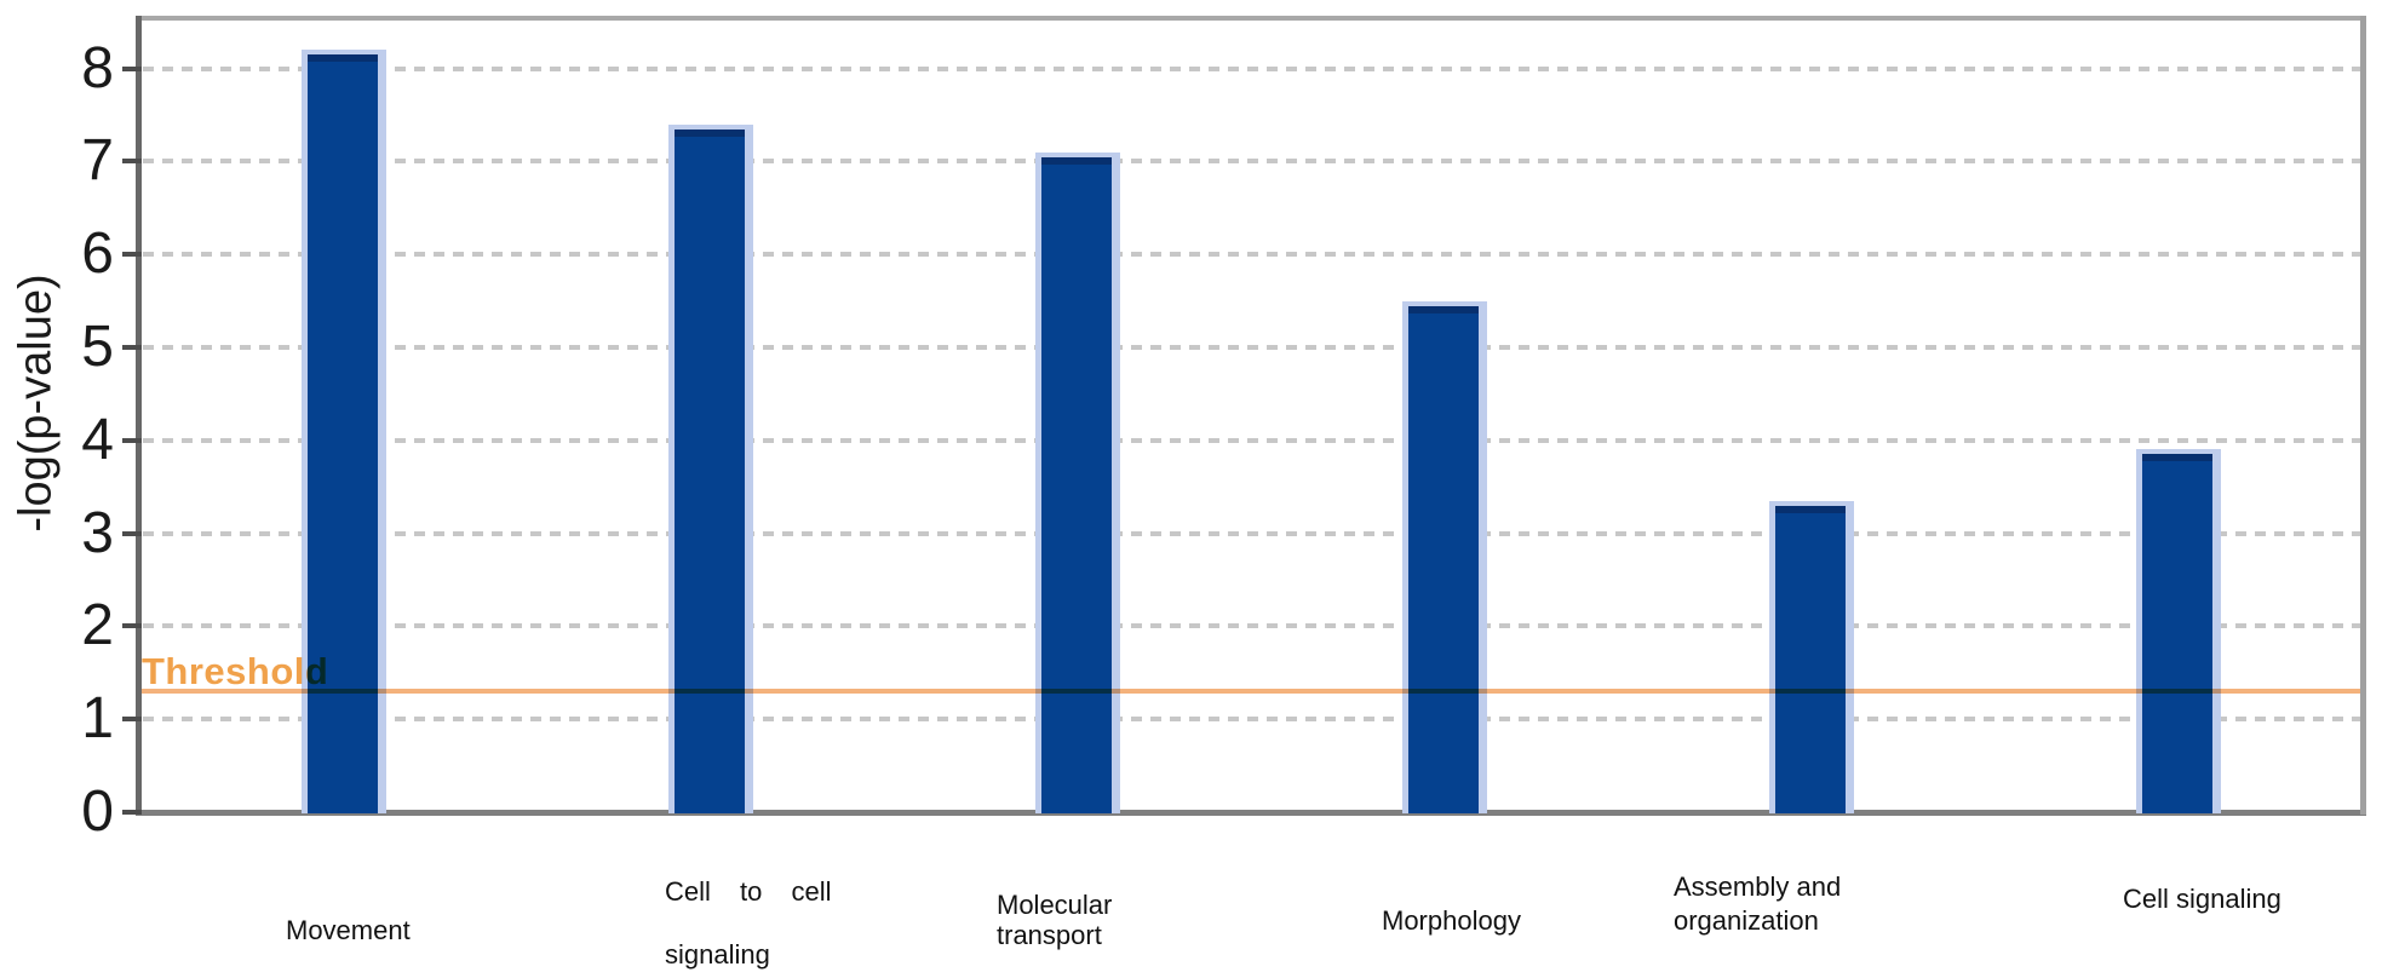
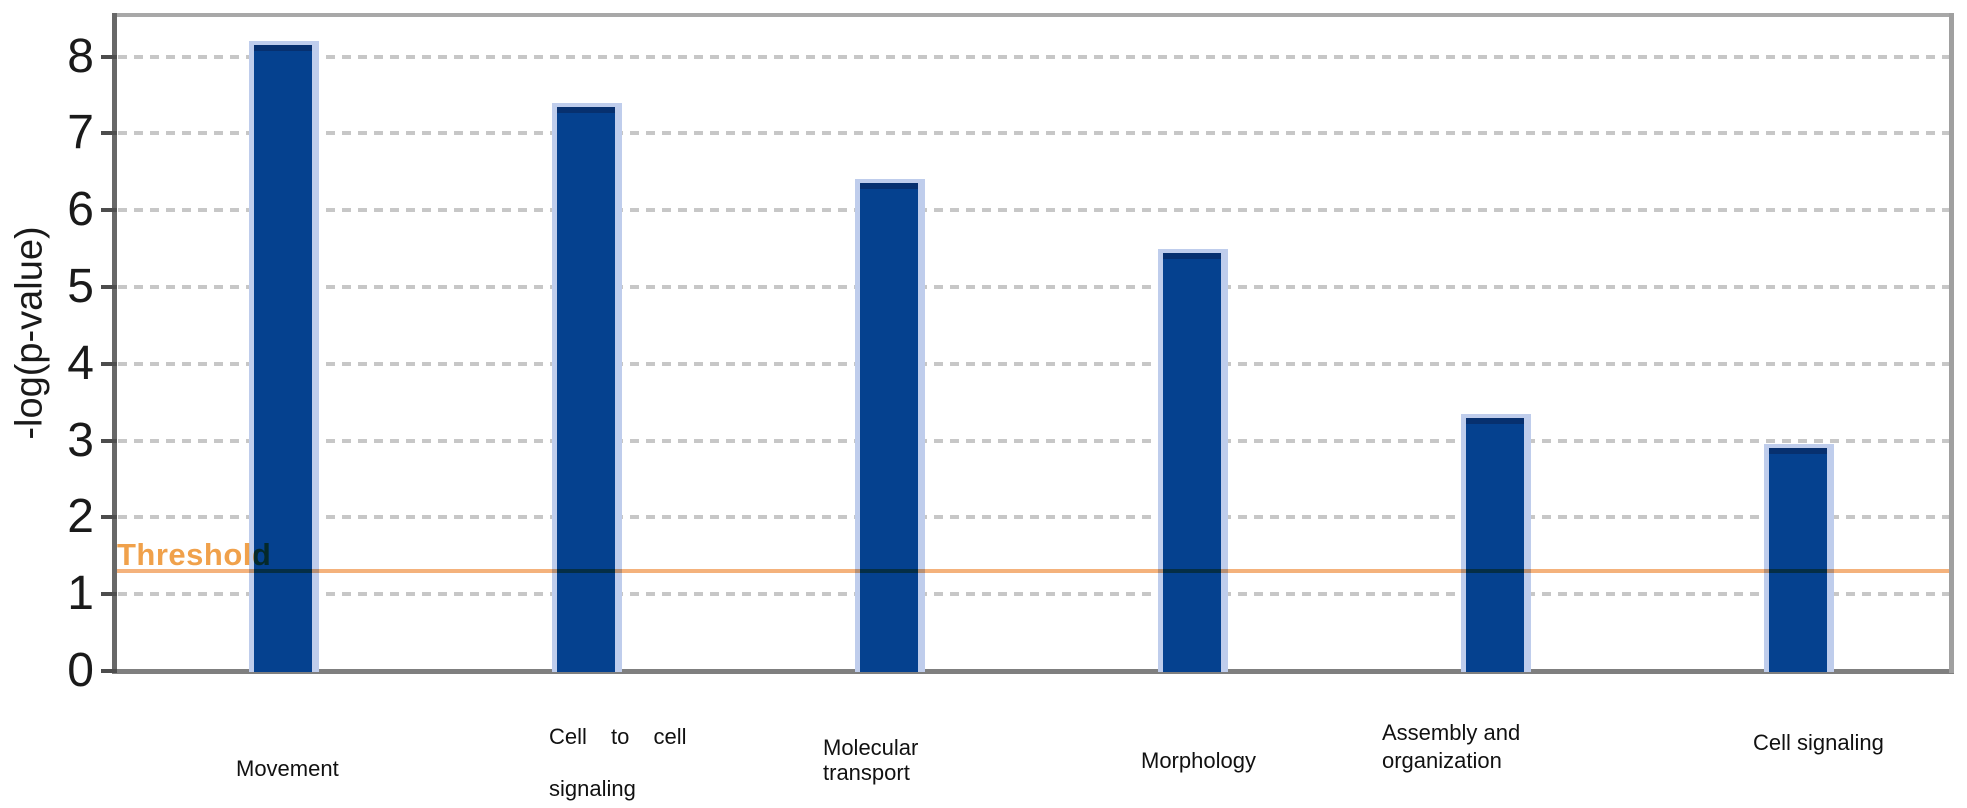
Molecular transport: 7.1 -> 6.4
Cell signaling: 3.9 -> 3.0
